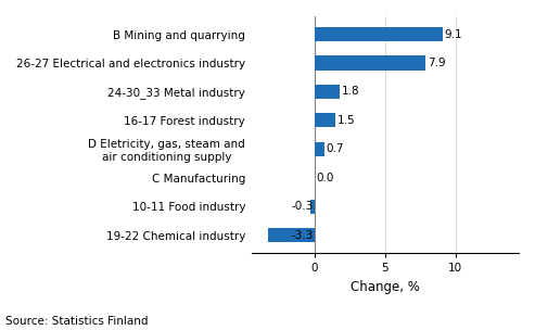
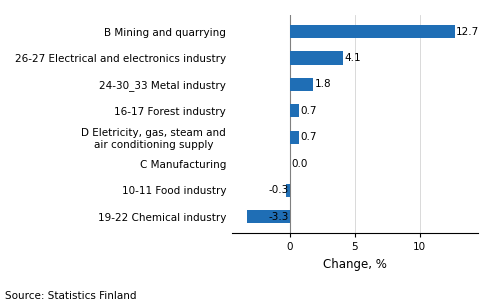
B Mining and quarrying: 9.1 -> 12.7
26-27 Electrical and electronics industry: 7.9 -> 4.1
16-17 Forest industry: 1.5 -> 0.7
